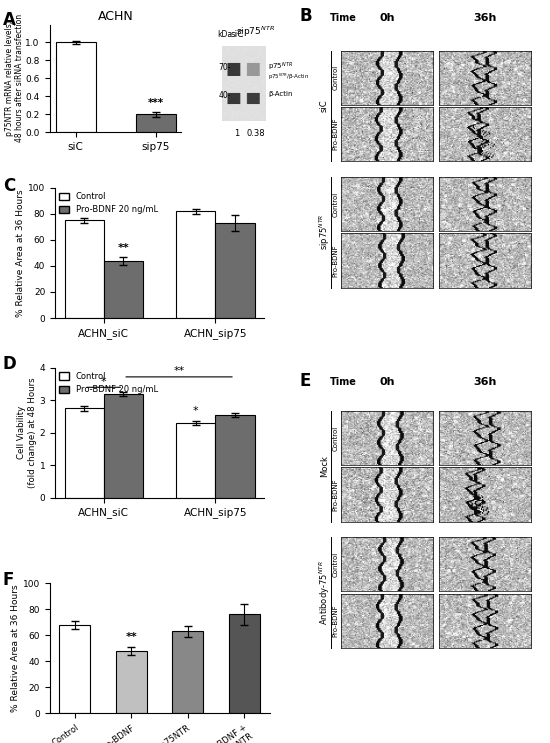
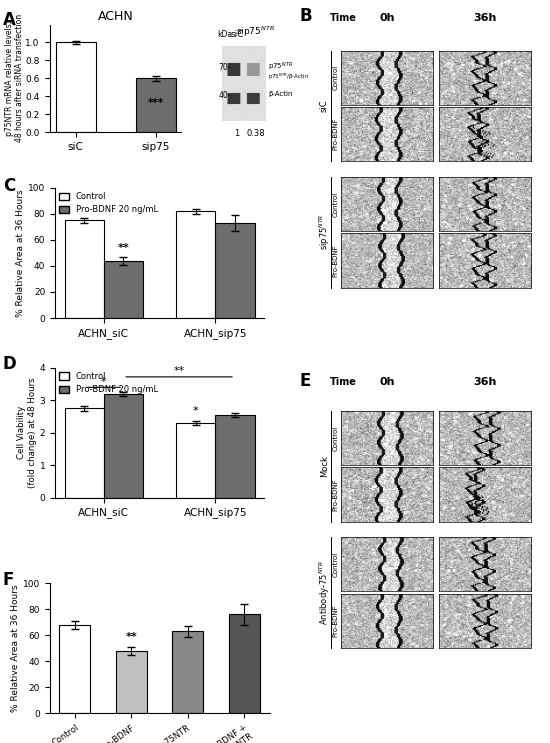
ACHN/sip75: 0.2 -> 0.6
